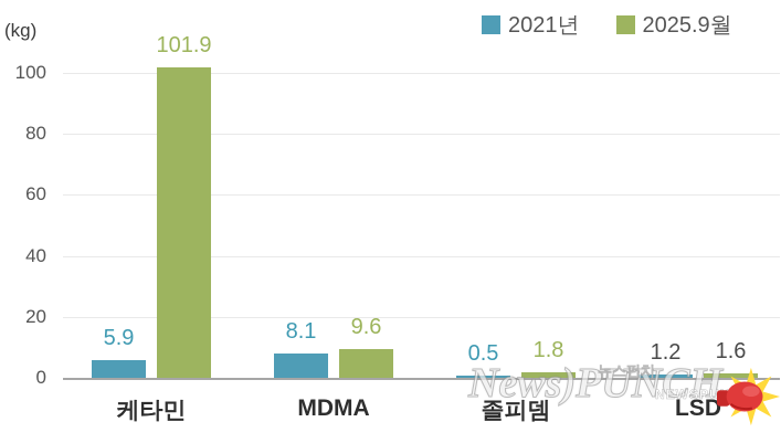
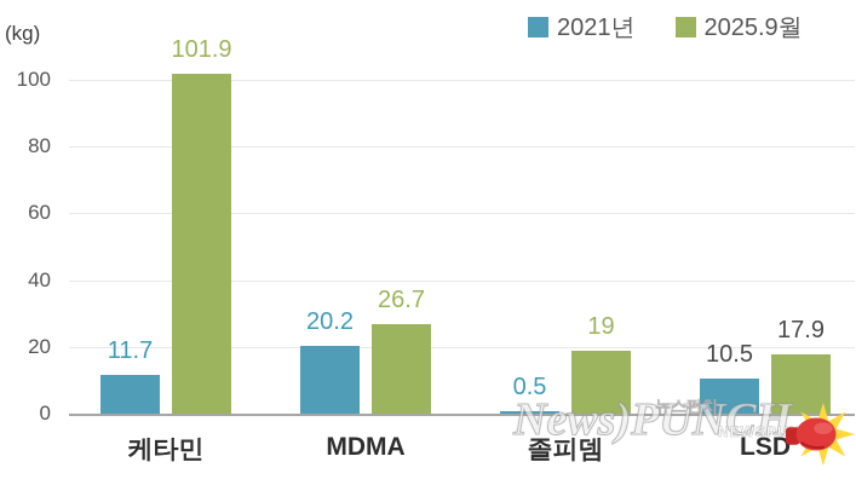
2021년/케타민: 5.9 -> 11.7
2021년/MDMA: 8.1 -> 20.2
2025.9월/MDMA: 9.6 -> 26.7
2025.9월/졸피뎀: 1.8 -> 19
2021년/LSD: 1.2 -> 10.5
2025.9월/LSD: 1.6 -> 17.9
